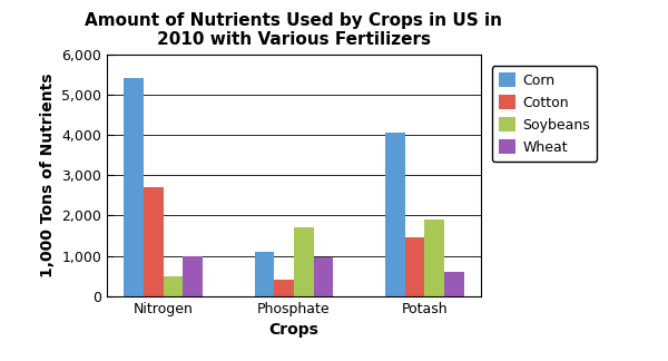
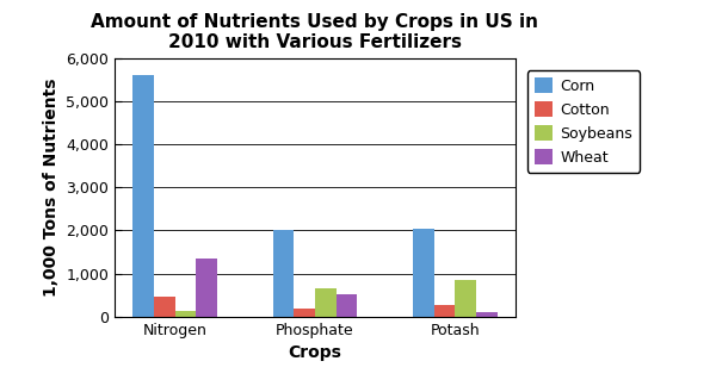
Corn/Nitrogen: 5,400 -> 5,600
Cotton/Nitrogen: 2,700 -> 450
Soybeans/Nitrogen: 500 -> 130
Wheat/Nitrogen: 1,000 -> 1,340
Corn/Phosphate: 1,100 -> 2,000
Cotton/Phosphate: 400 -> 180
Soybeans/Phosphate: 1,700 -> 650
Wheat/Phosphate: 950 -> 520
Corn/Potash: 4,050 -> 2,050
Cotton/Potash: 1,450 -> 280
Soybeans/Potash: 1,900 -> 840
Wheat/Potash: 600 -> 100
